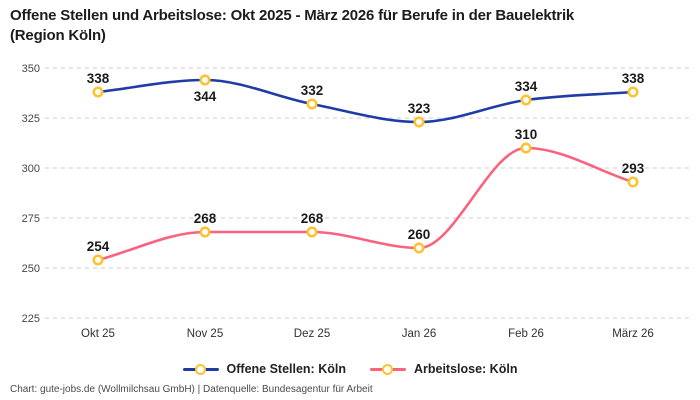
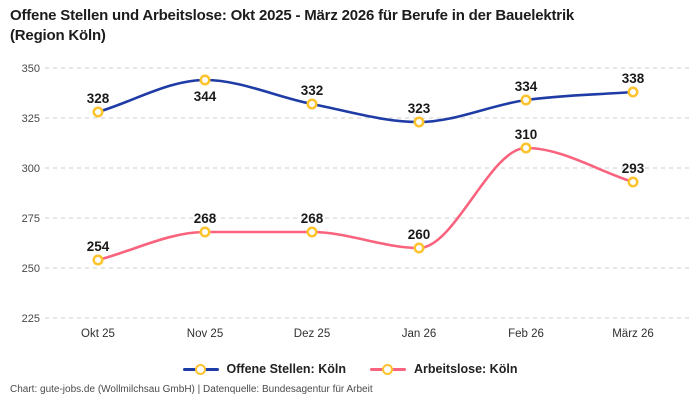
Offene Stellen: Köln/Okt 25: 338 -> 328
